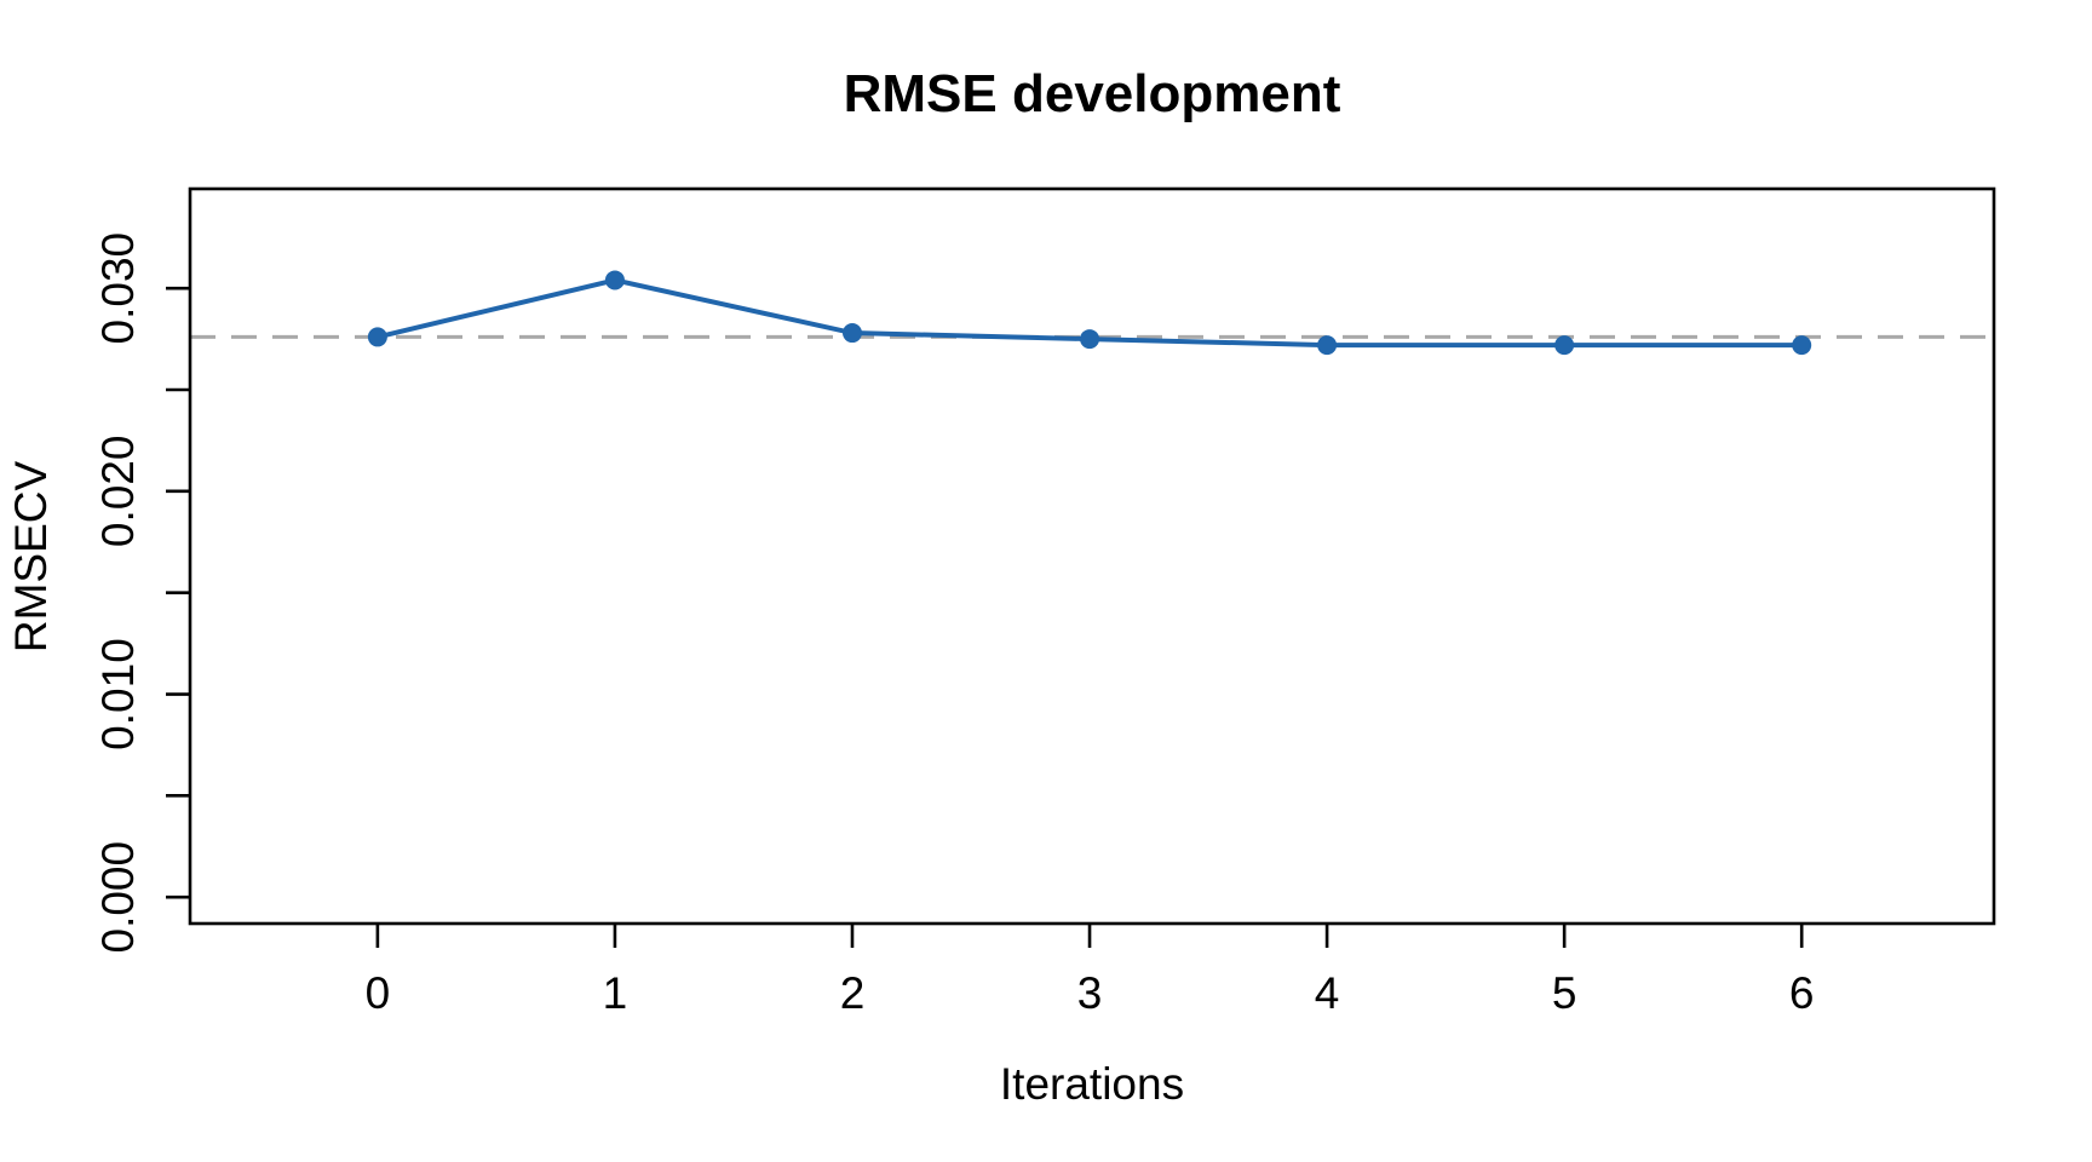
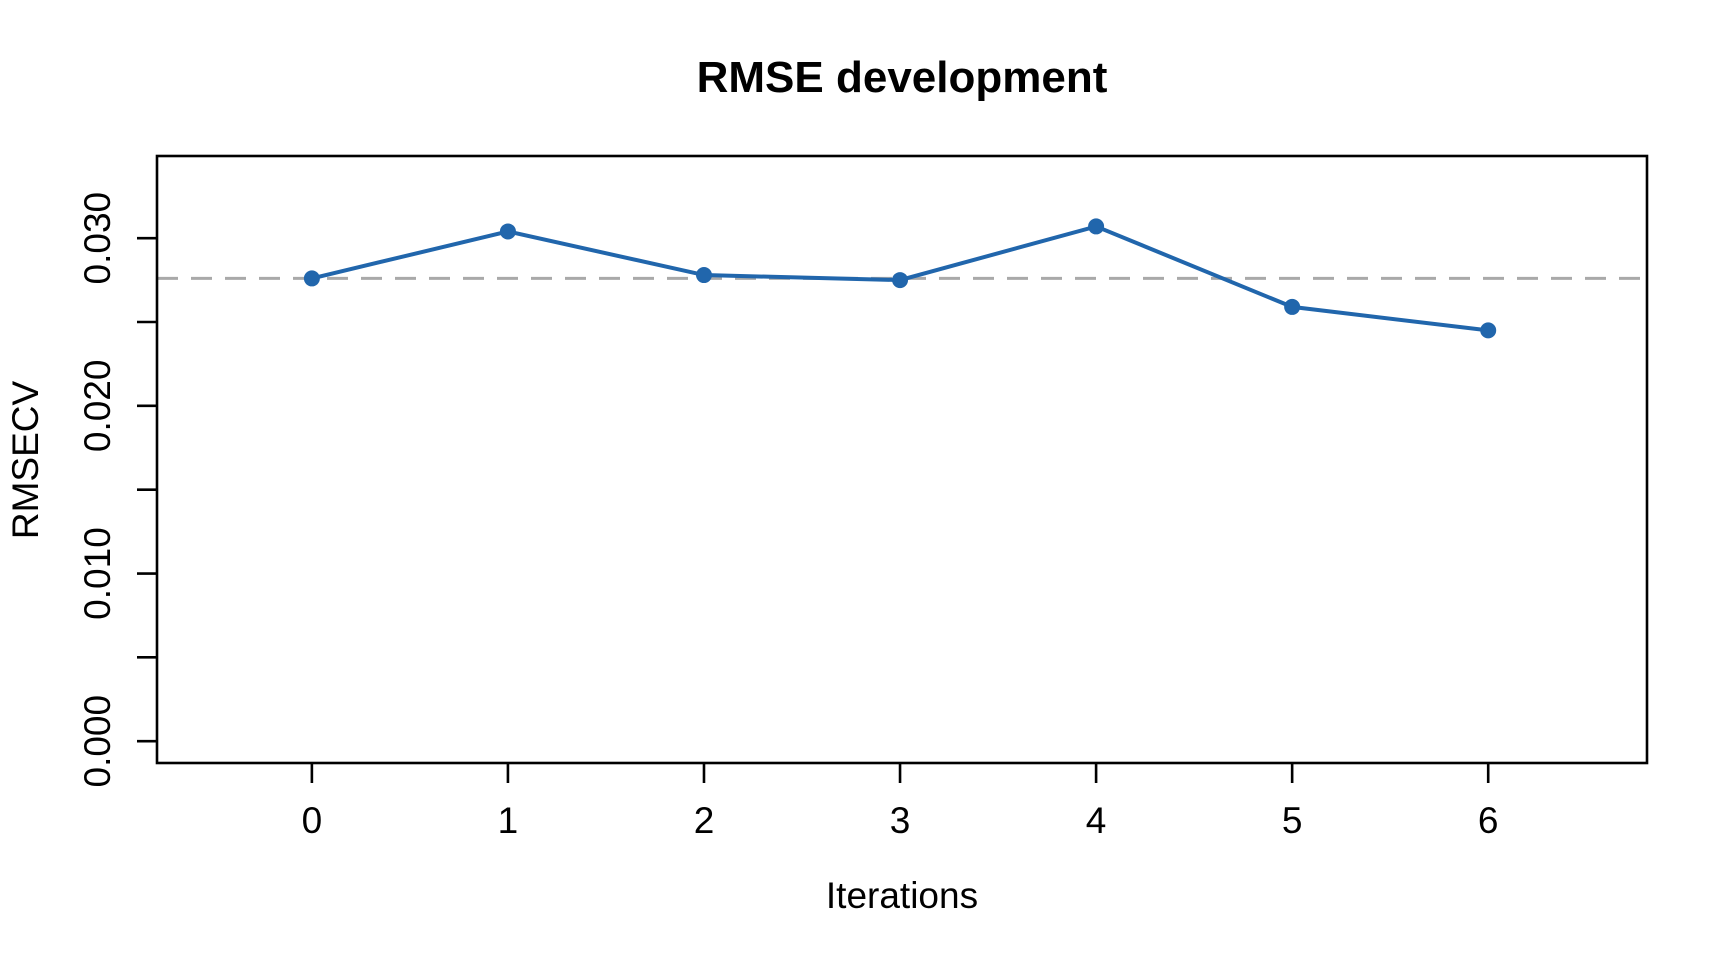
4: 0.0272 -> 0.0307
5: 0.0272 -> 0.0259
6: 0.0272 -> 0.0245
